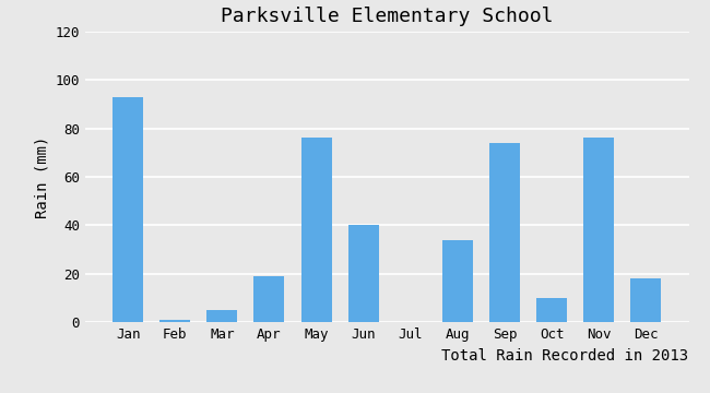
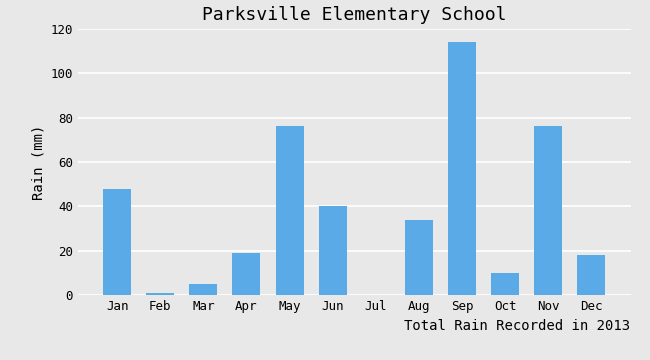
Jan: 93 -> 48
Sep: 74 -> 114
